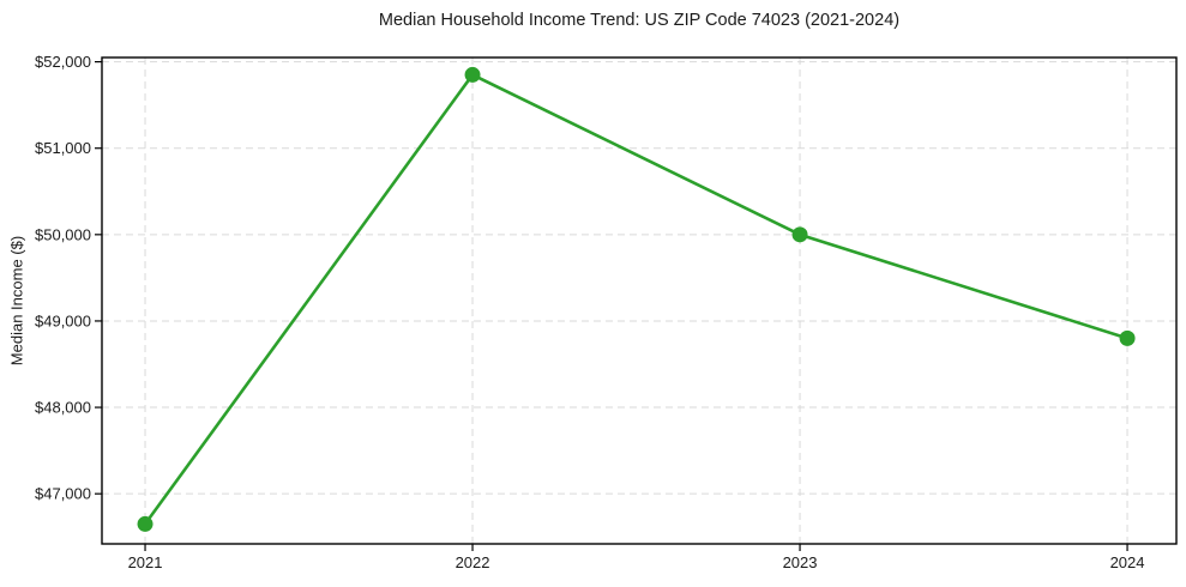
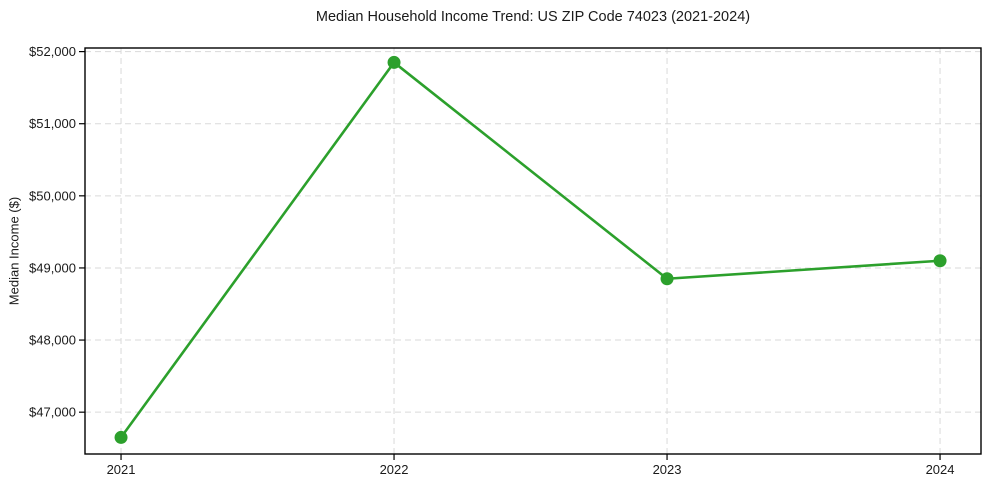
2023: $50000 -> $48800
2024: $48800 -> $49100
